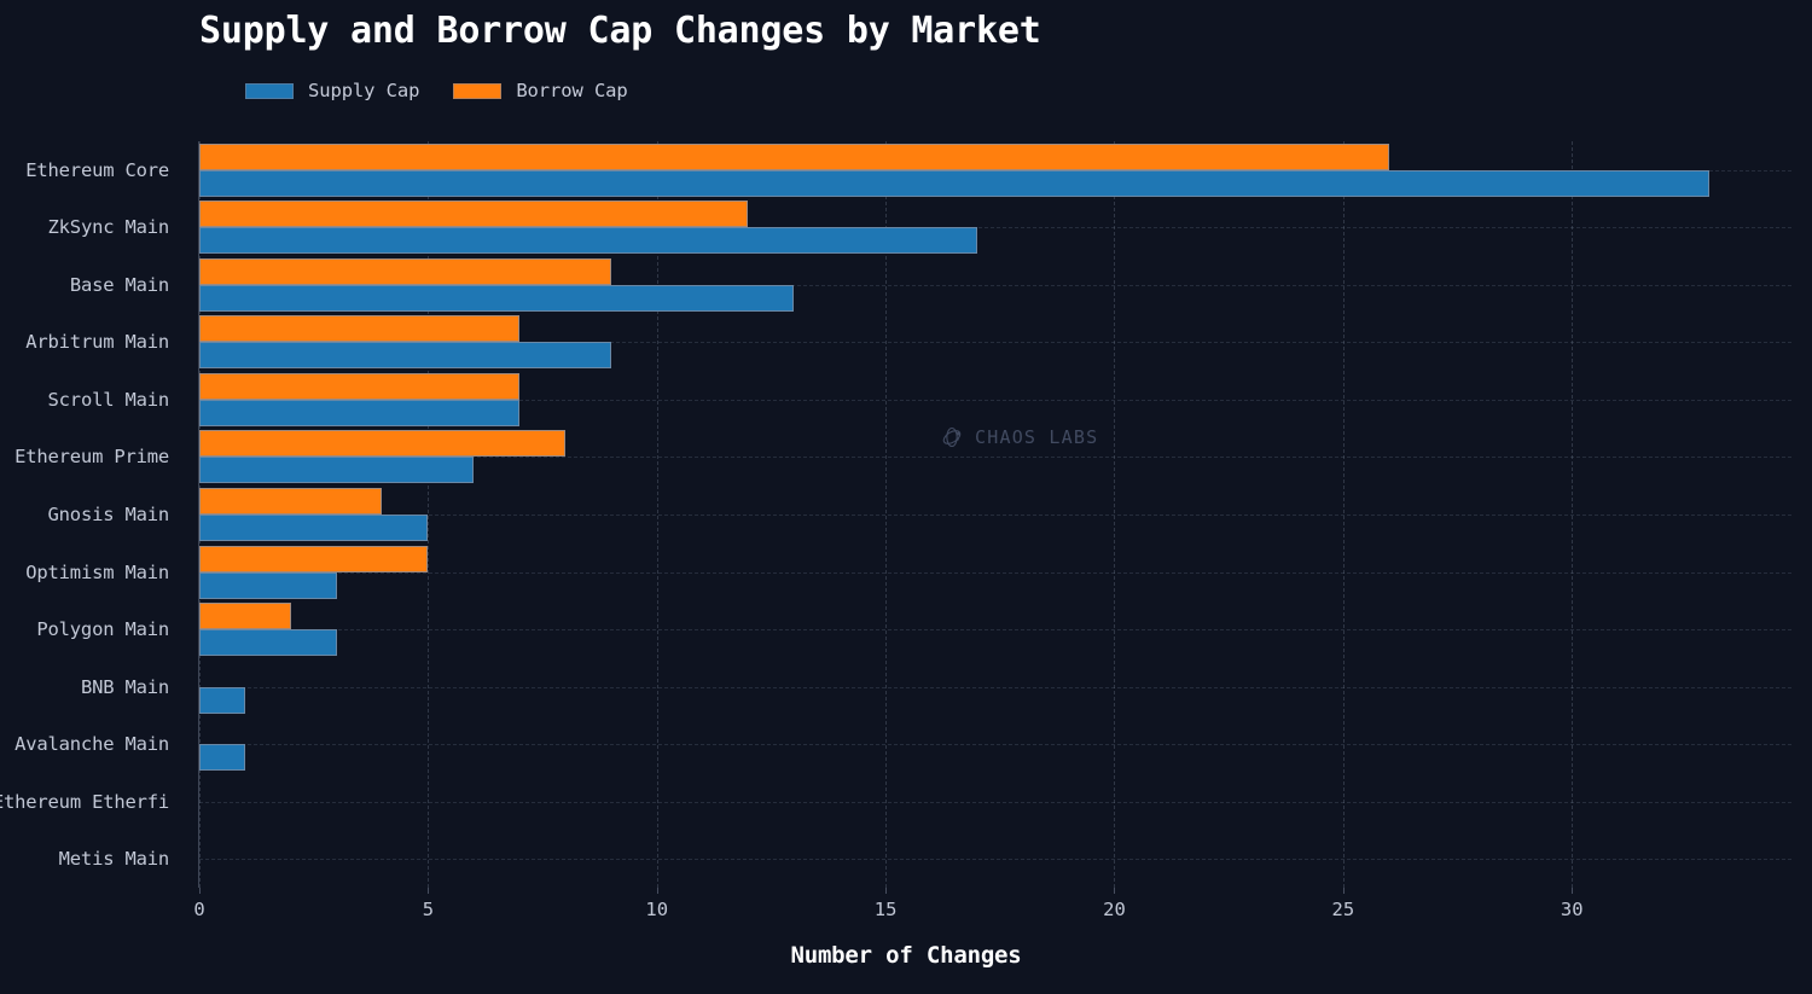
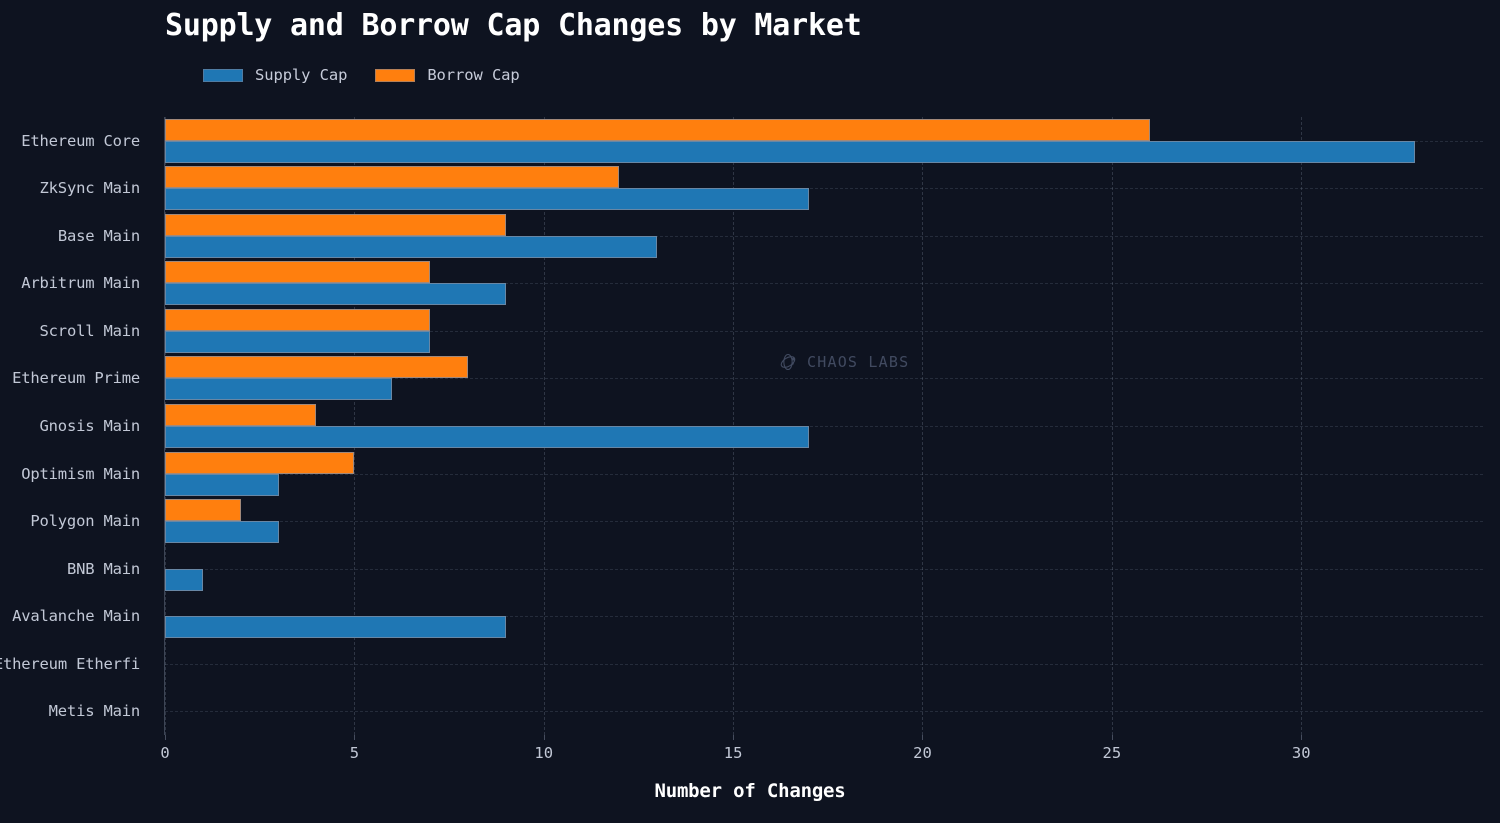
Supply Cap/Gnosis Main: 5 -> 17
Supply Cap/Avalanche Main: 1 -> 9
